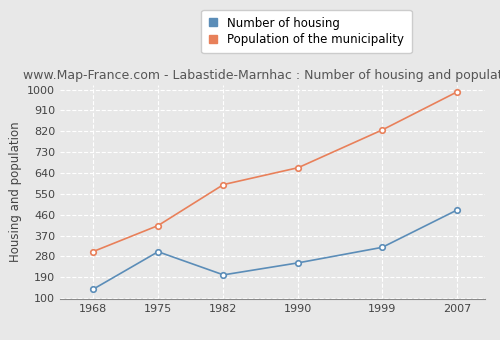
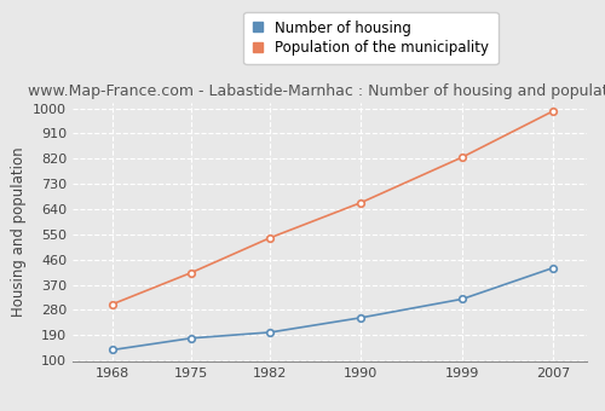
Number of housing/1975: 300 -> 179
Population of the municipality/1982: 590 -> 538
Number of housing/2007: 480 -> 430
